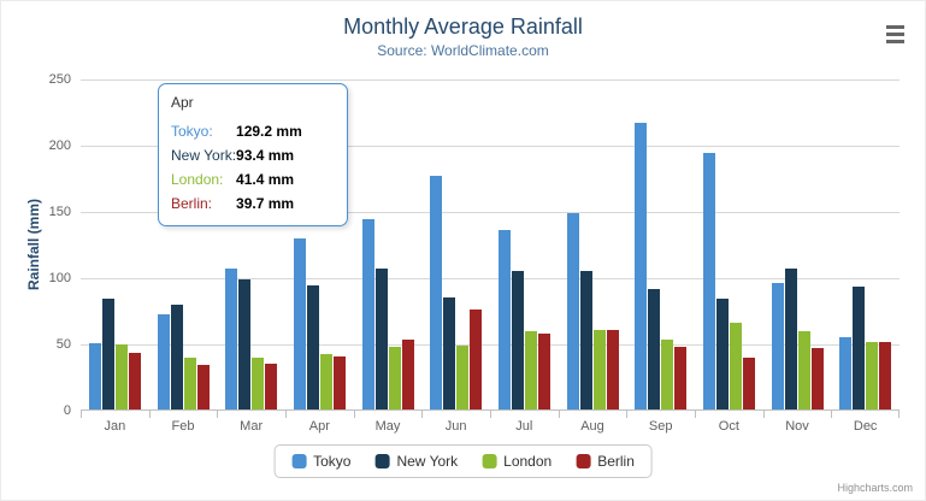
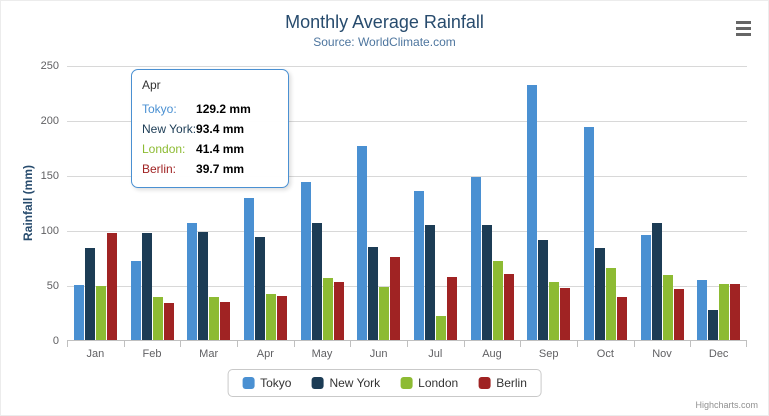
Berlin/Jan: 42 -> 97
New York/Feb: 79 -> 97
London/May: 47 -> 56
London/Jul: 59 -> 22
London/Aug: 60 -> 72
Tokyo/Sep: 216 -> 232
New York/Dec: 92 -> 27
